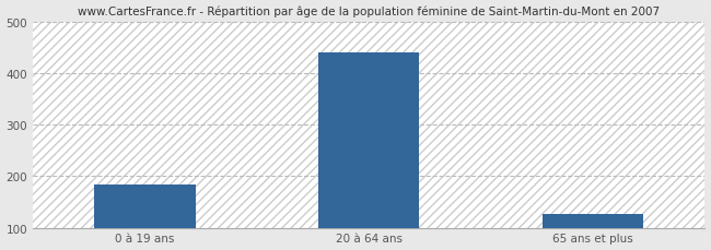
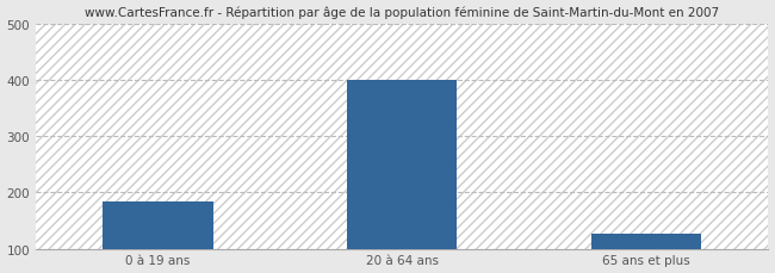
20 à 64 ans: 440 -> 400
